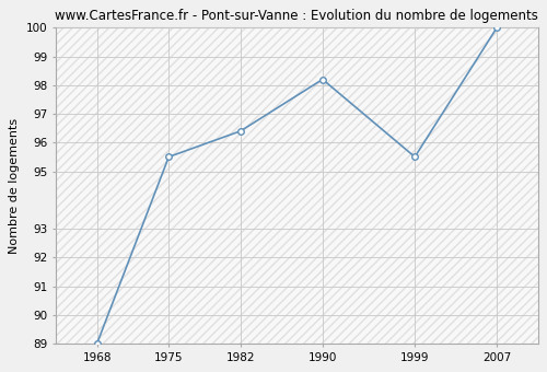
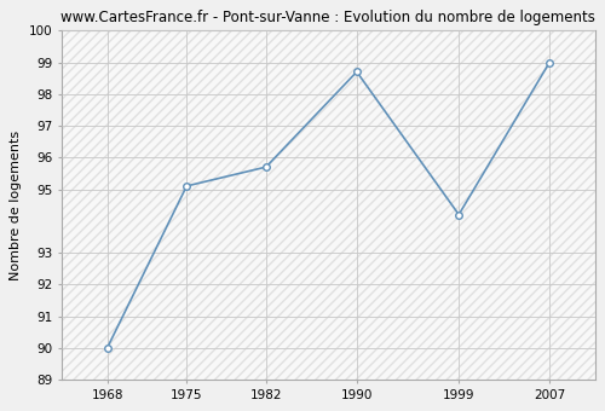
1968: 89.0 -> 90.0
1975: 95.5 -> 95.1
1982: 96.4 -> 95.7
1990: 98.2 -> 98.7
1999: 95.5 -> 94.2
2007: 100.0 -> 99.0
